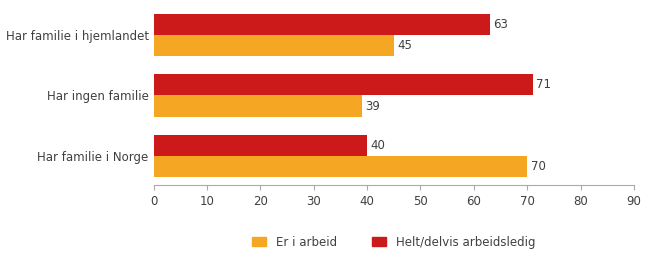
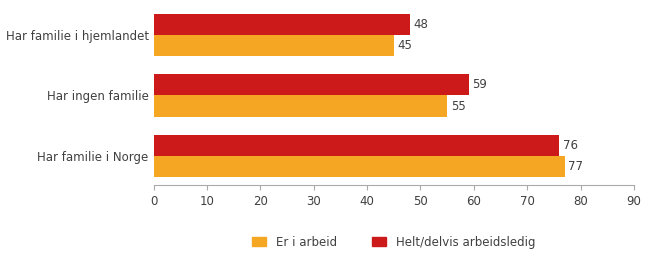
Helt/delvis arbeidsledig/Har familie i hjemlandet: 63 -> 48
Helt/delvis arbeidsledig/Har ingen familie: 71 -> 59
Er i arbeid/Har ingen familie: 39 -> 55
Helt/delvis arbeidsledig/Har familie i Norge: 40 -> 76
Er i arbeid/Har familie i Norge: 70 -> 77
